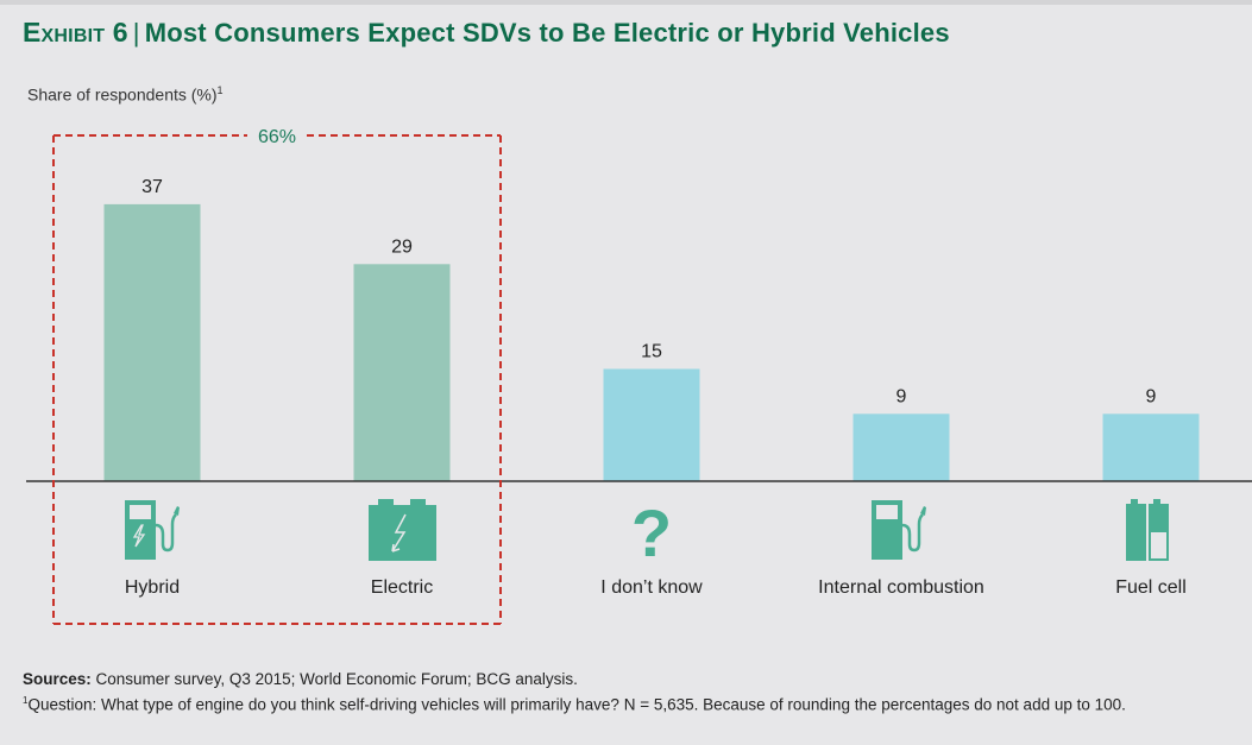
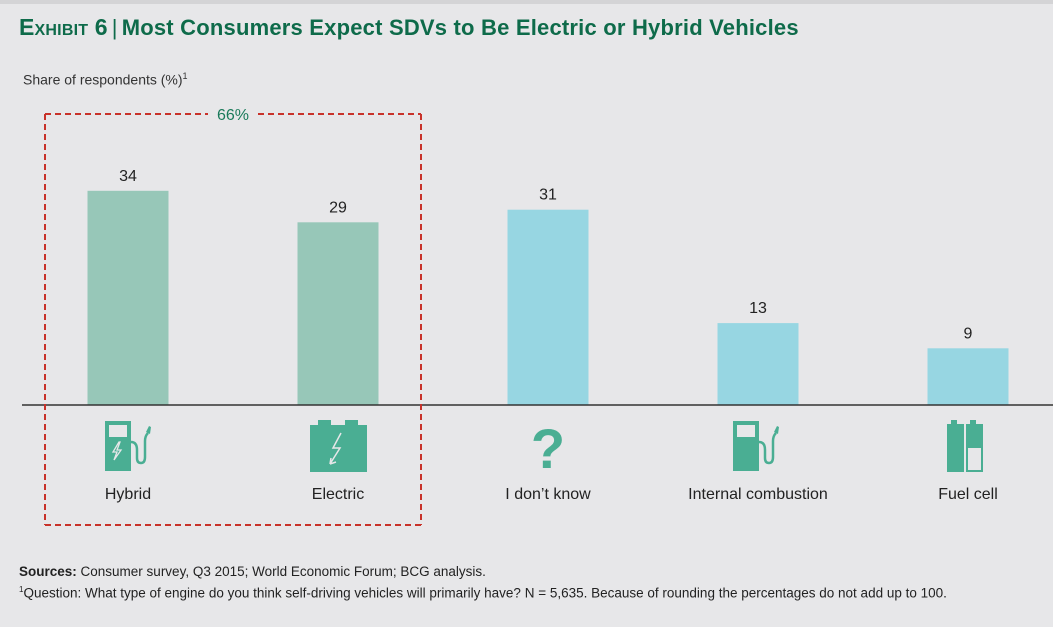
Hybrid: 37 -> 34
I don’t know: 15 -> 31
Internal combustion: 9 -> 13
